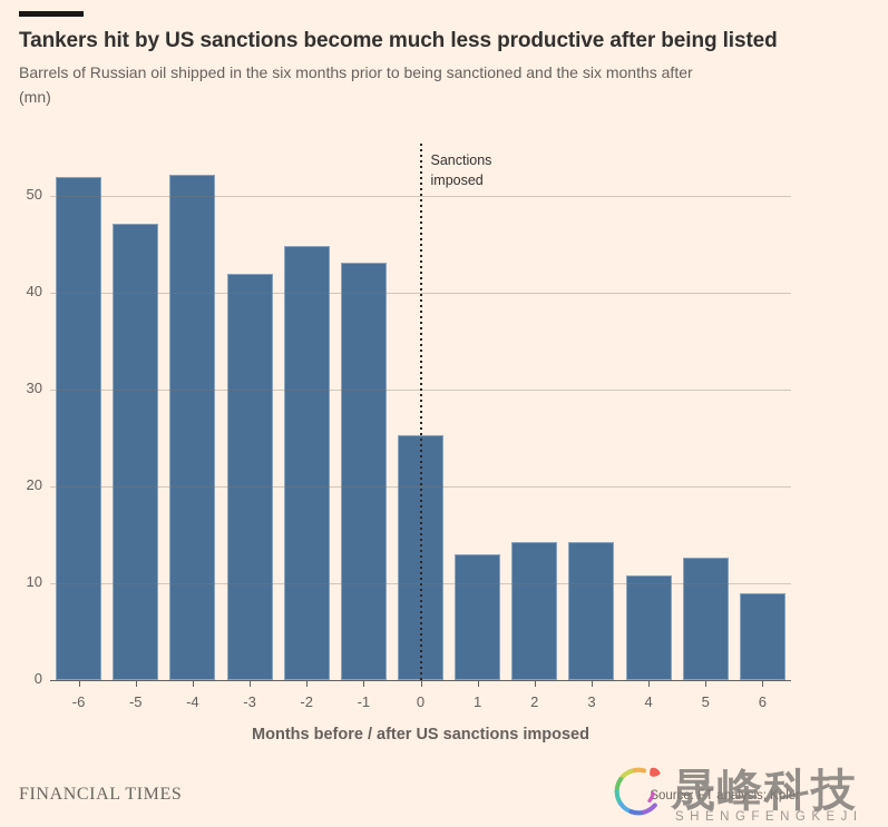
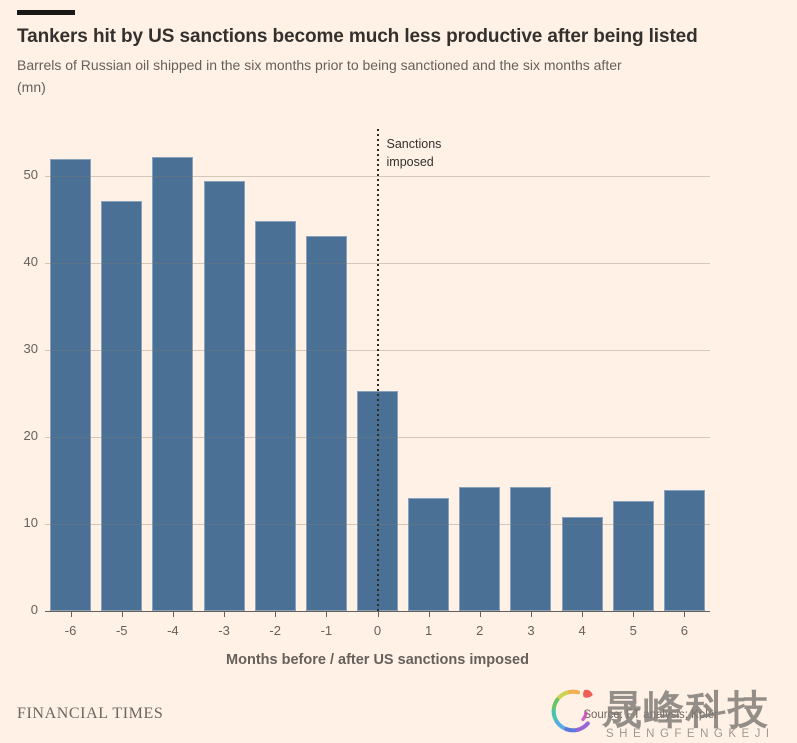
-3: 42 -> 50
6: 9 -> 14
